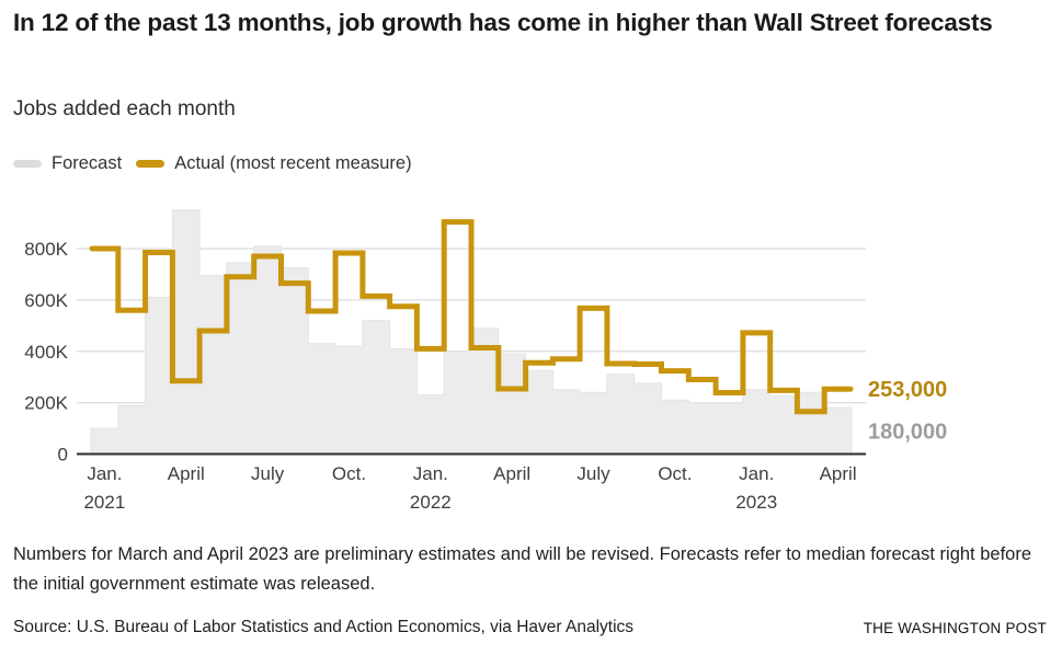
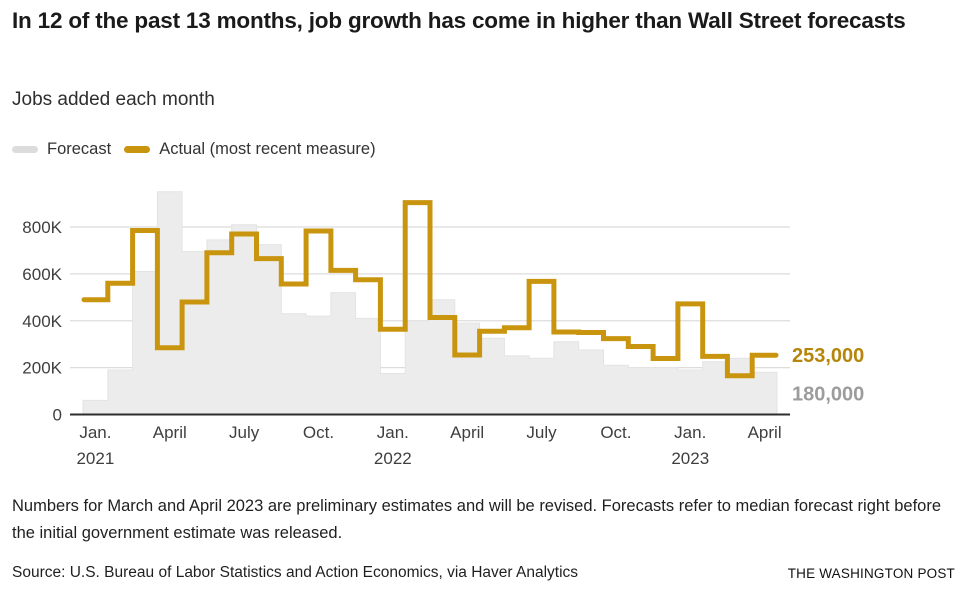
Forecast/Jan. 2021: 100K -> 60K
Actual (most recent measure)/Jan. 2021: 800K -> 490K
Forecast/Jan. 2022: 230K -> 180K
Actual (most recent measure)/Jan. 2022: 410K -> 360K
Forecast/Jan. 2023: 250K -> 190K
